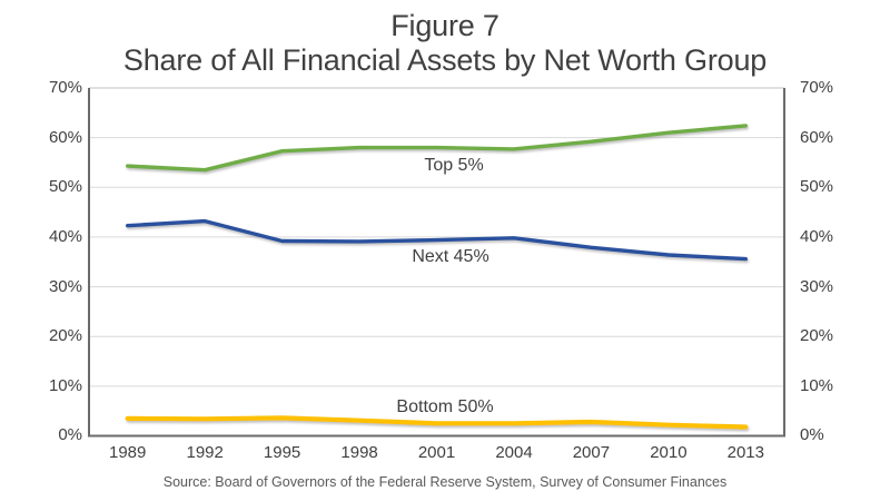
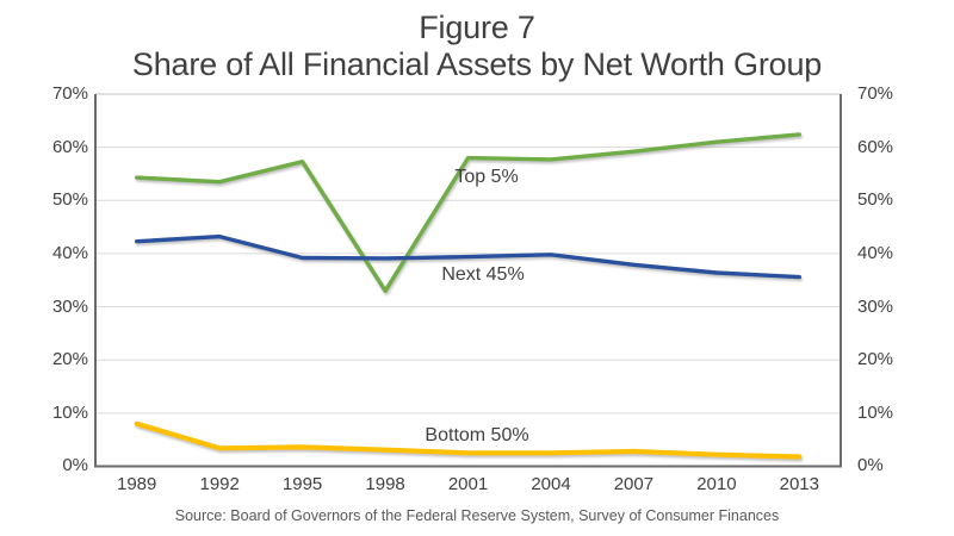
Bottom 50%/1989: 4% -> 8%
Top 5%/1998: 58% -> 33%
